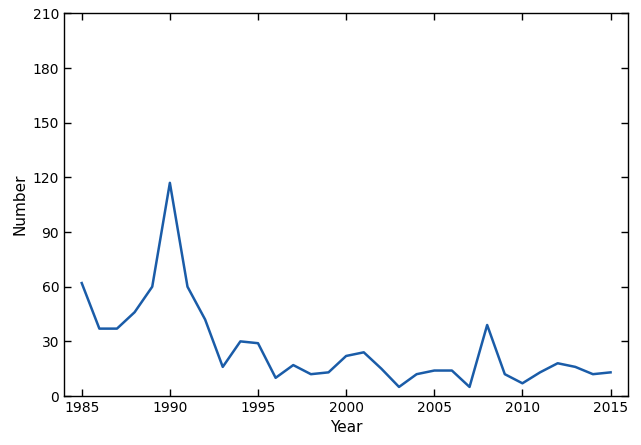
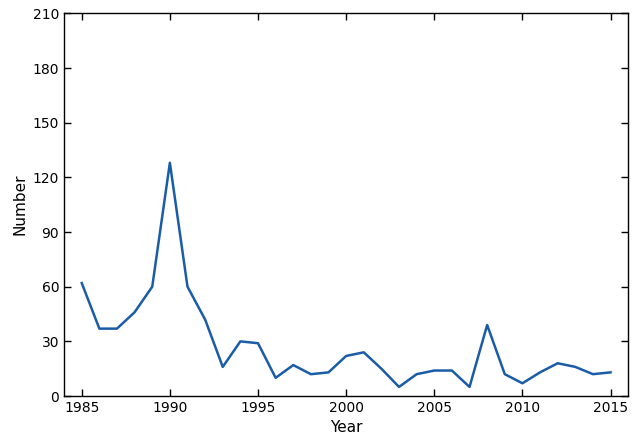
1990: 117 -> 128
